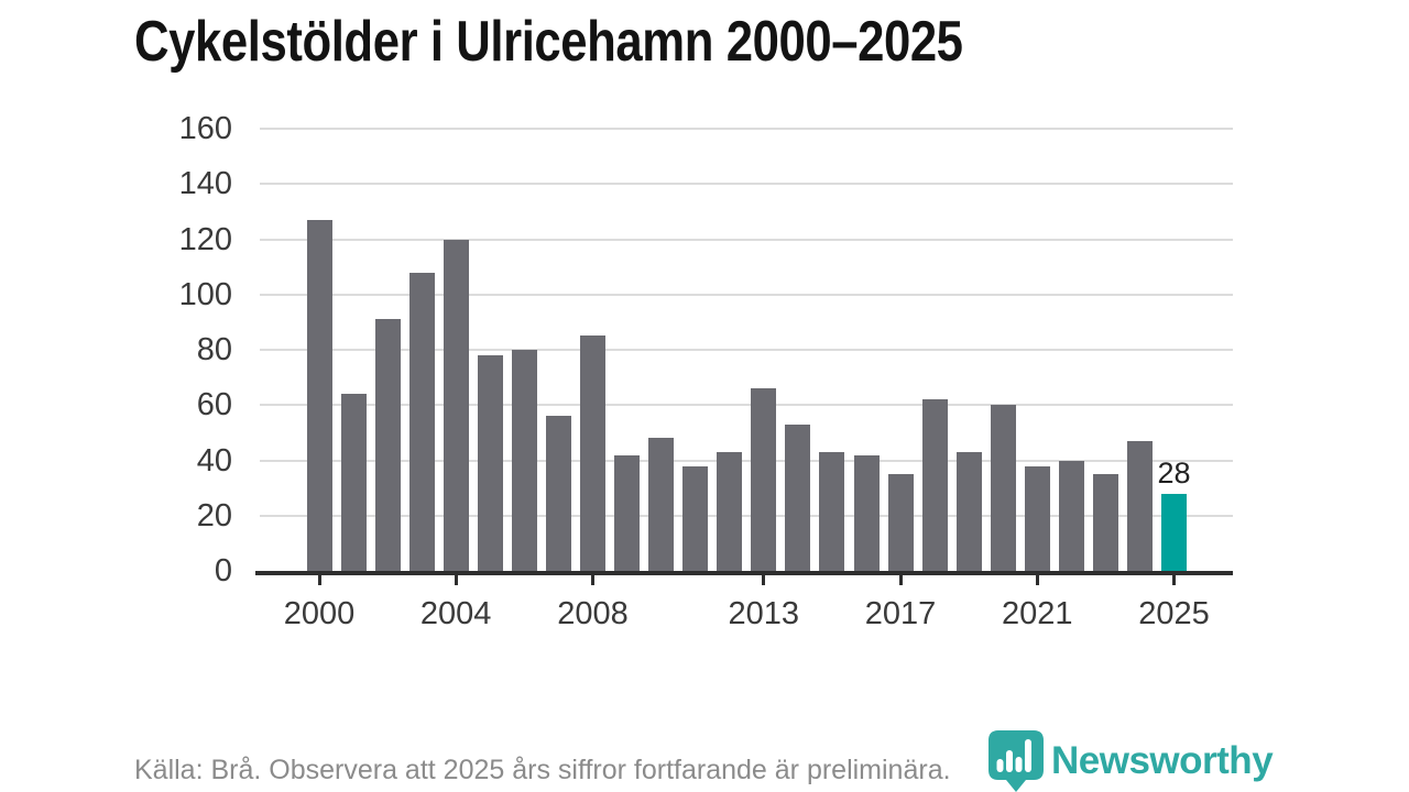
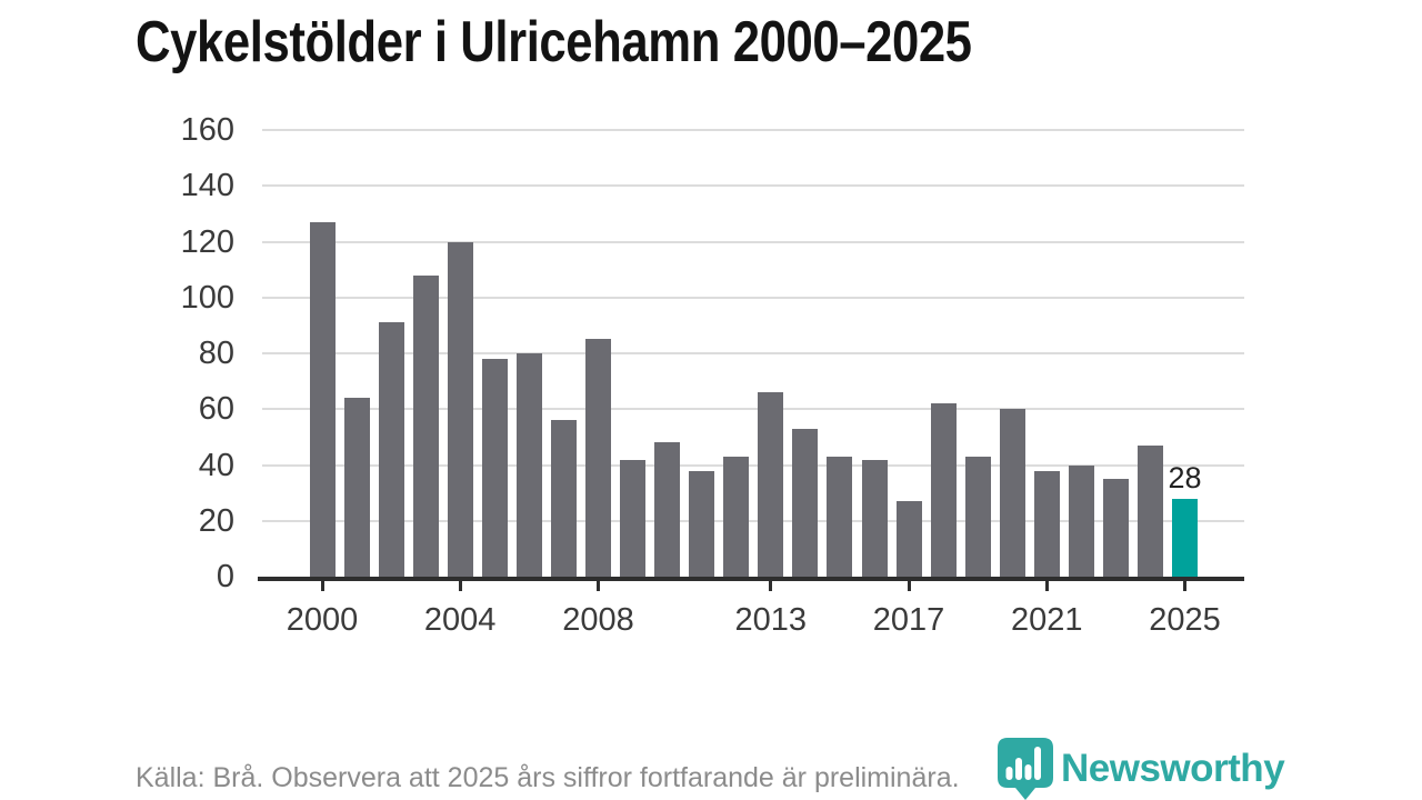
2017: 35 -> 27
